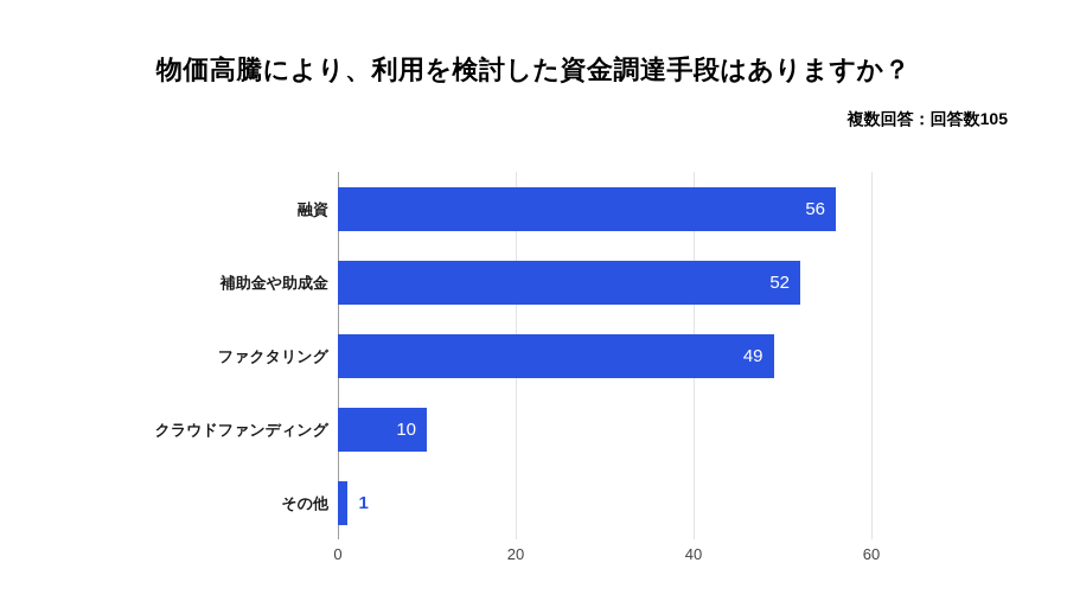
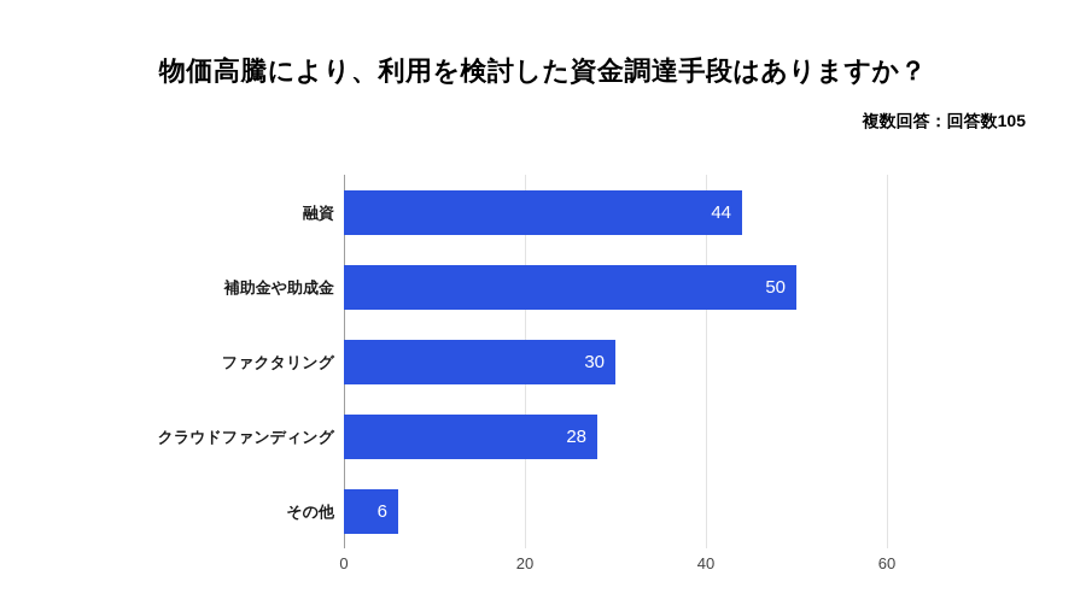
融資: 56 -> 44
補助金や助成金: 52 -> 50
ファクタリング: 49 -> 30
クラウドファンディング: 10 -> 28
その他: 1 -> 6
